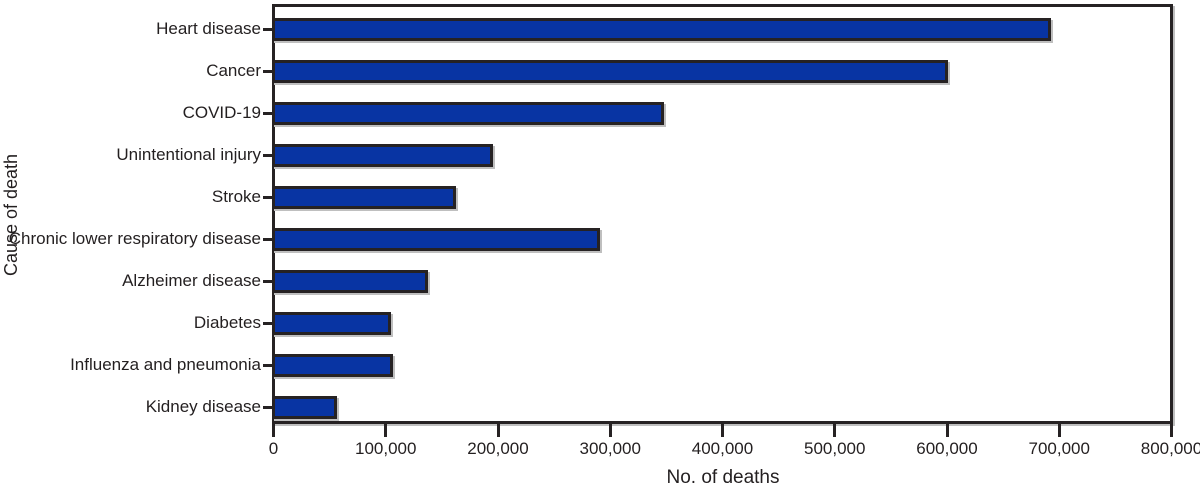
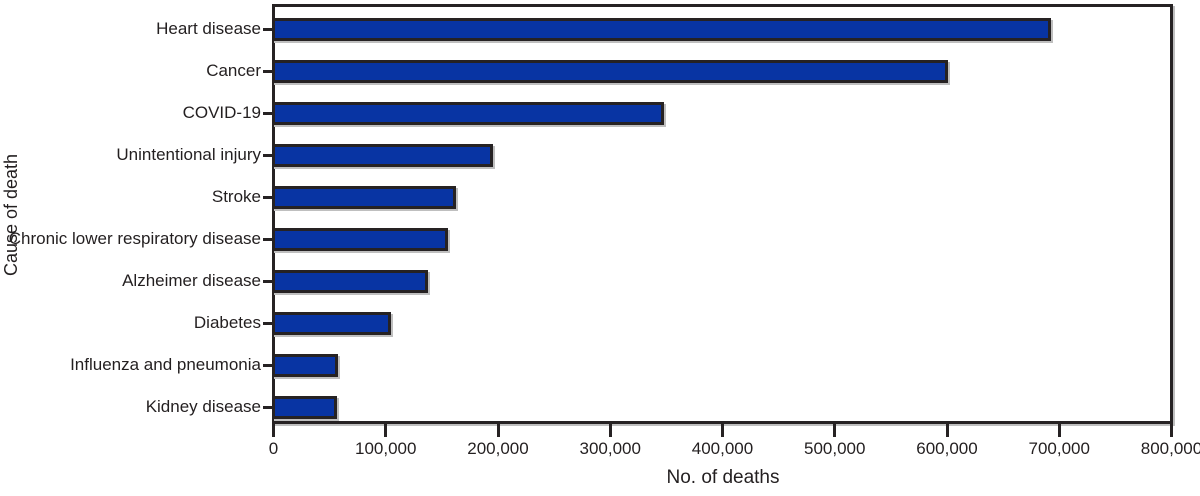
Chronic lower respiratory disease: 288000 -> 152000
Influenza and pneumonia: 103000 -> 54000
